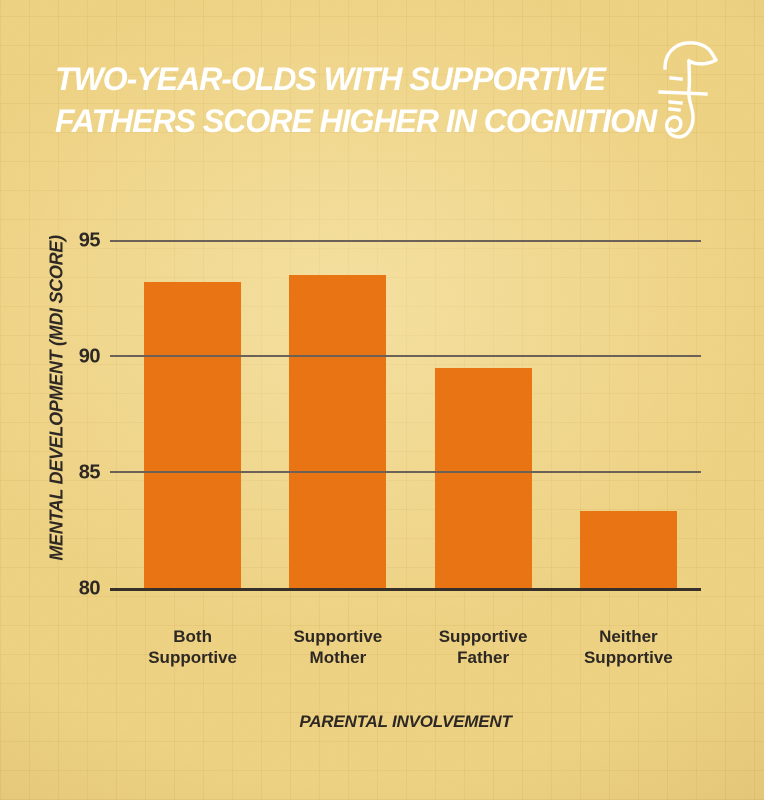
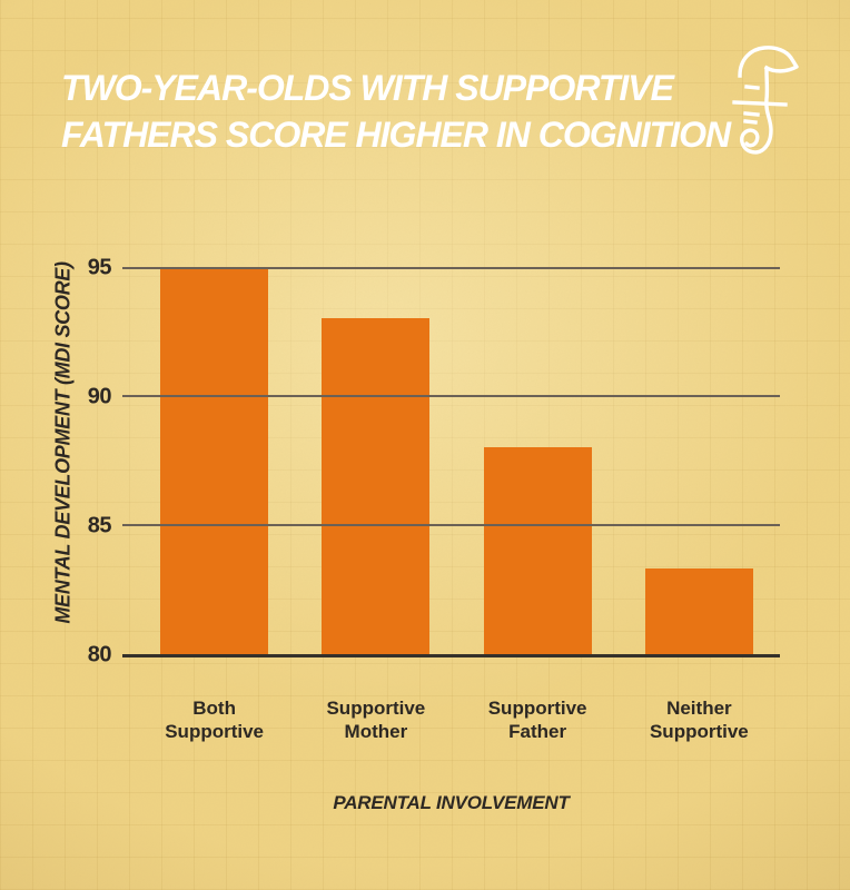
Both Supportive: 93.2 -> 95.0
Supportive Mother: 93.5 -> 93.0
Supportive Father: 89.5 -> 88.0
